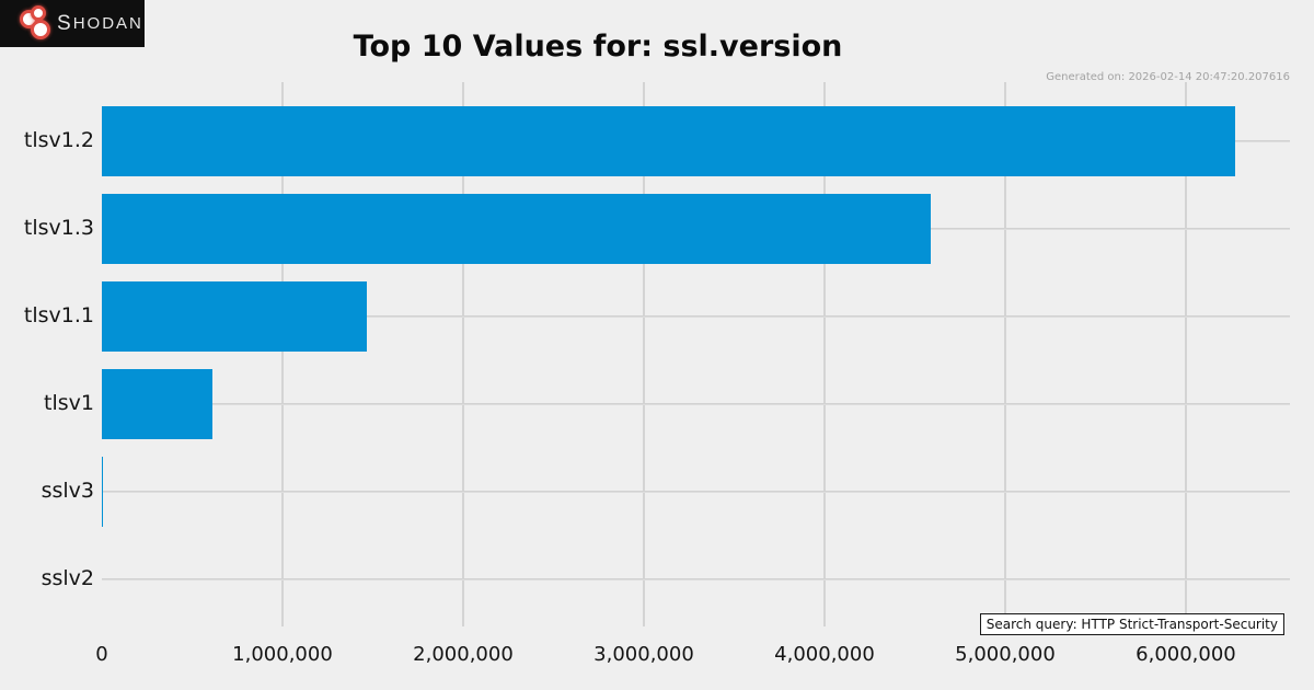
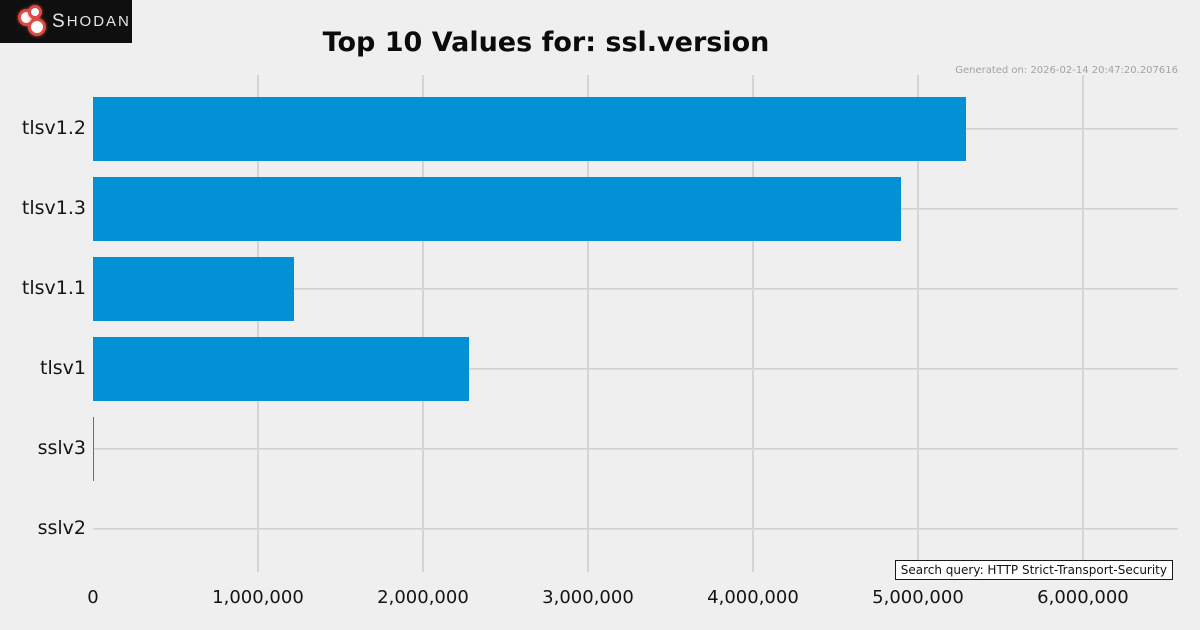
tlsv1.2: 6270000 -> 5290000
tlsv1.3: 4590000 -> 4900000
tlsv1.1: 1460000 -> 1220000
tlsv1: 610000 -> 2280000
